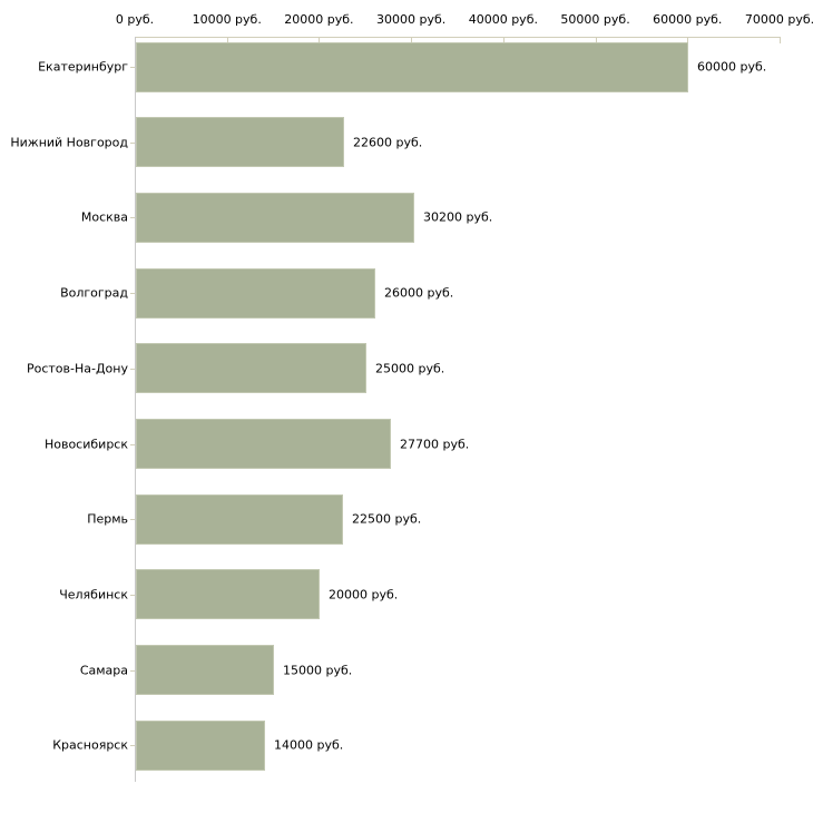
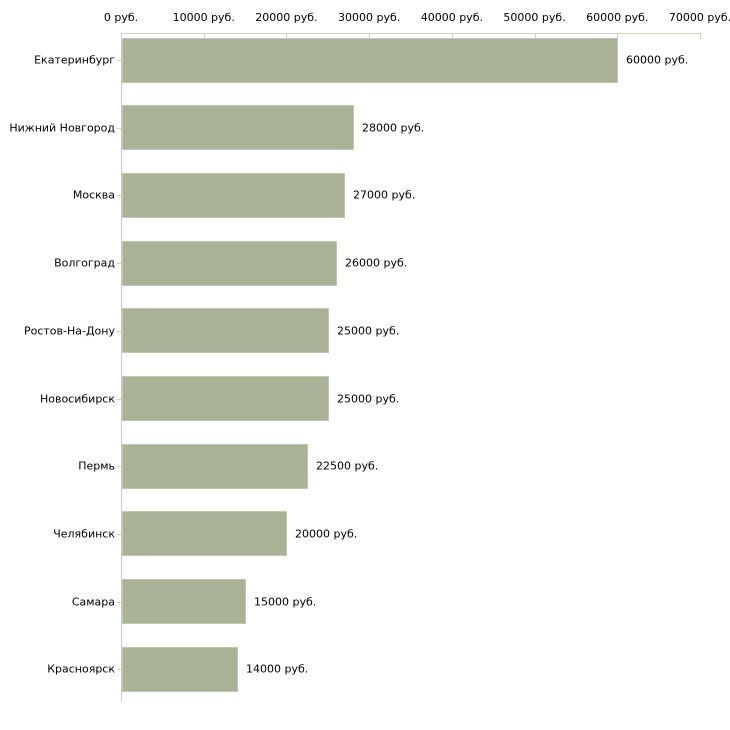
Нижний Новгород: 22600 -> 28000
Москва: 30200 -> 27000
Новосибирск: 27700 -> 25000
